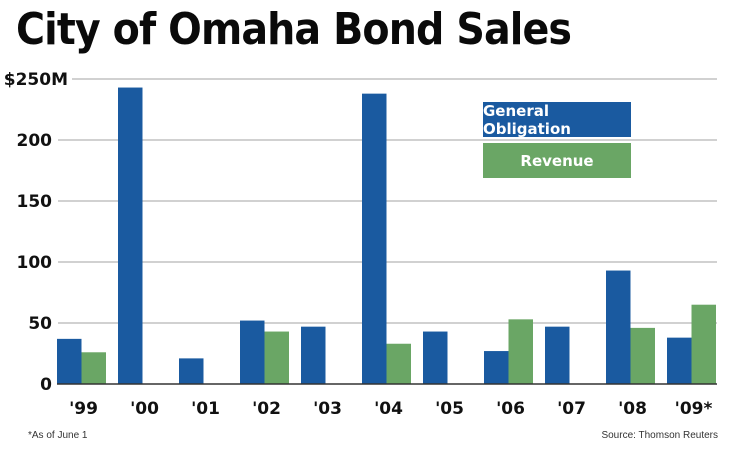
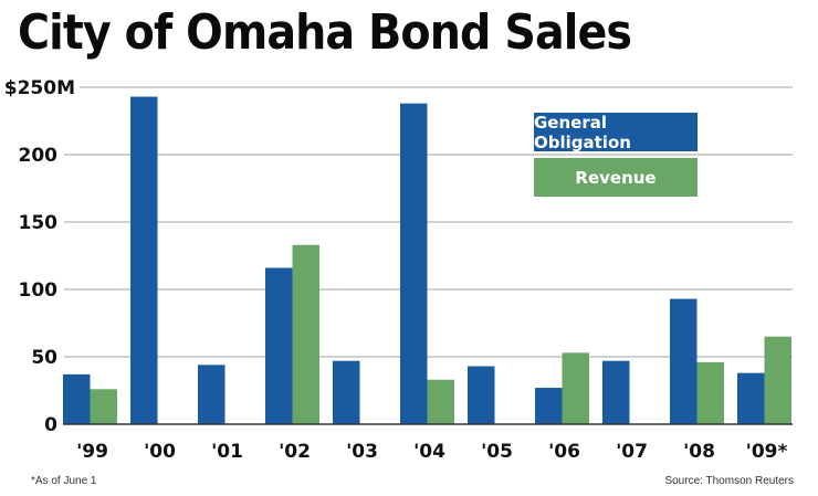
General Obligation/'01: 21 -> 44
General Obligation/'02: 52 -> 116
Revenue/'02: 43 -> 133
